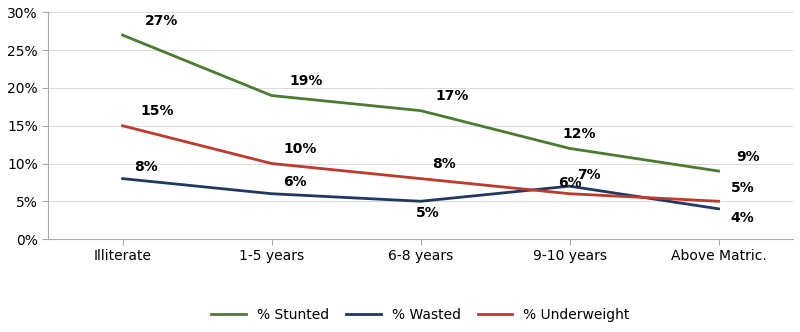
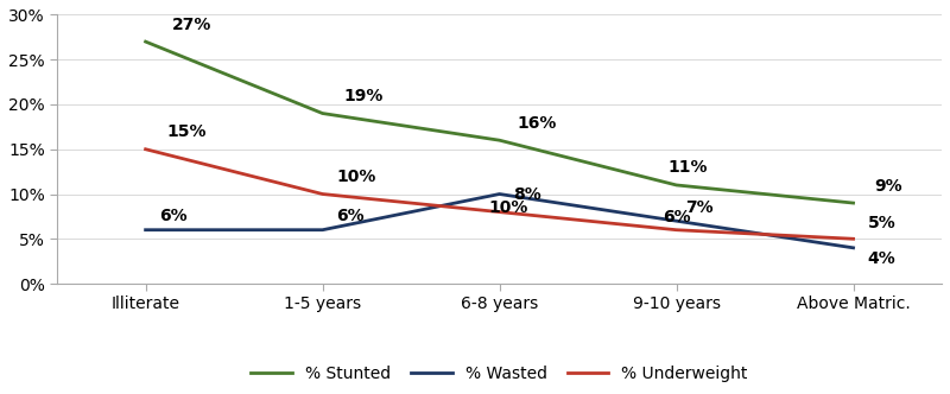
% Wasted/Illiterate: 8% -> 6%
% Stunted/6-8 years: 17% -> 16%
% Wasted/6-8 years: 5% -> 10%
% Stunted/9-10 years: 12% -> 11%
